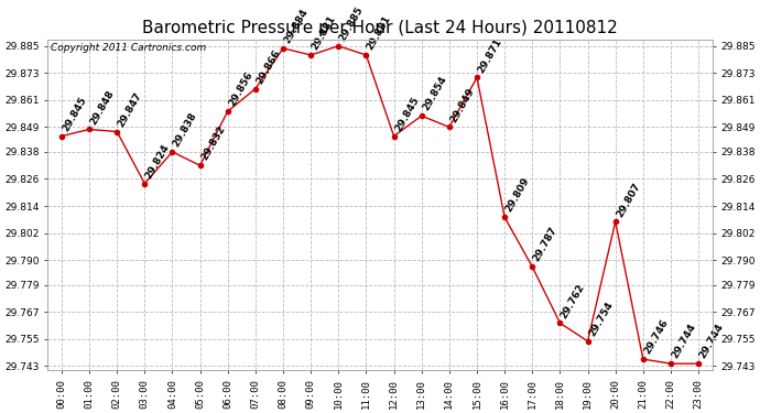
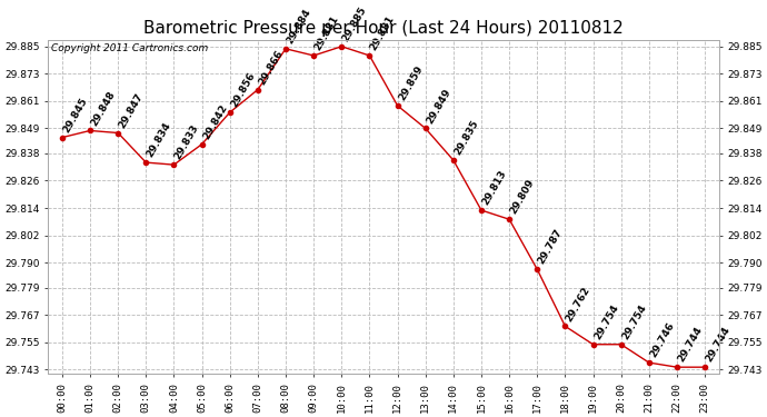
03:00: 29.824 -> 29.834
04:00: 29.838 -> 29.833
05:00: 29.832 -> 29.842
12:00: 29.845 -> 29.859
13:00: 29.854 -> 29.849
14:00: 29.849 -> 29.835
15:00: 29.871 -> 29.813
20:00: 29.807 -> 29.754
